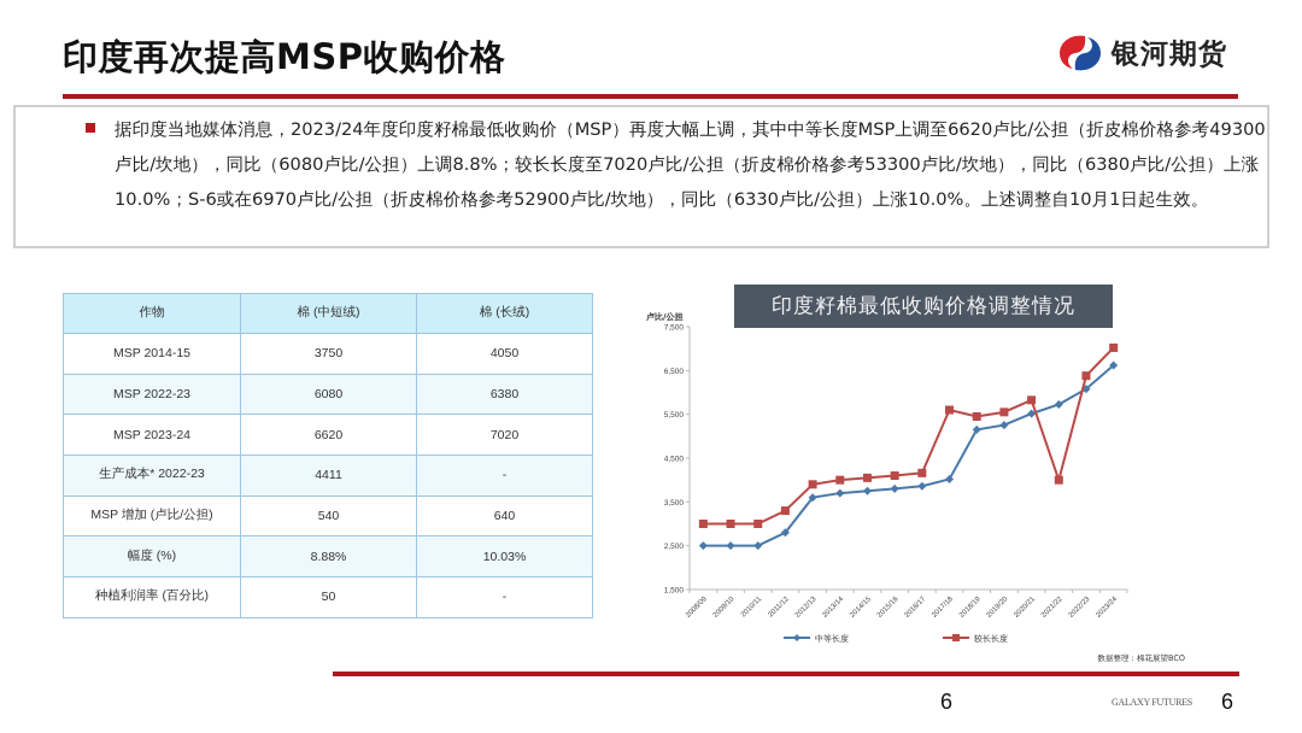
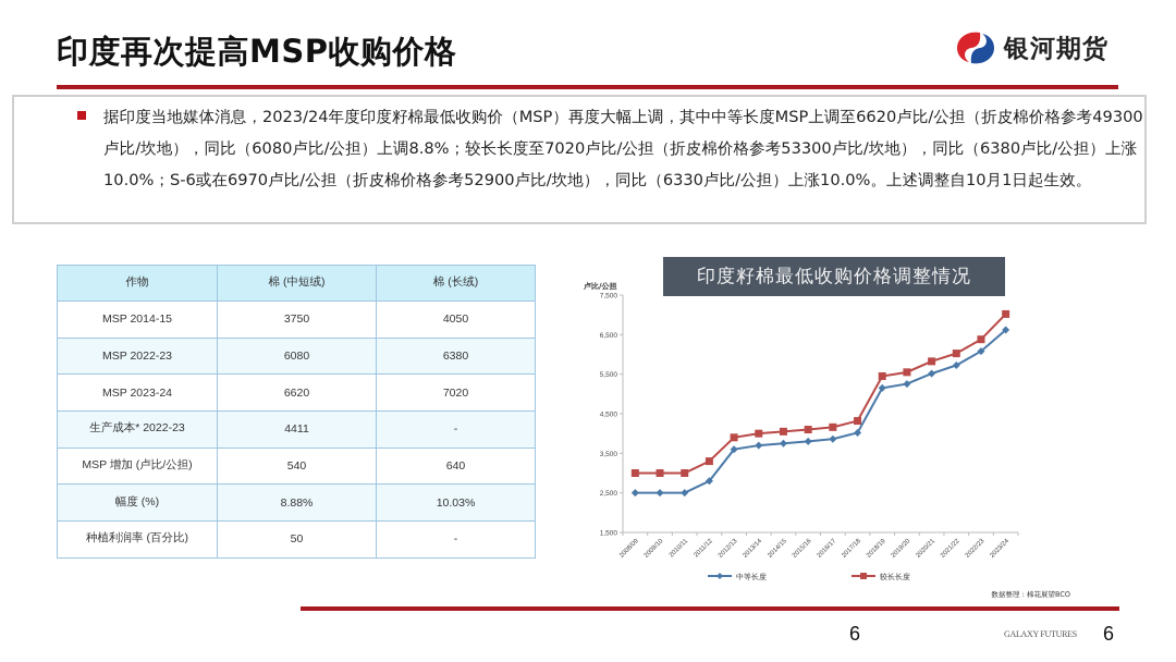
较长长度/2017/18: 5600 -> 4300
较长长度/2021/22: 4000 -> 6000
